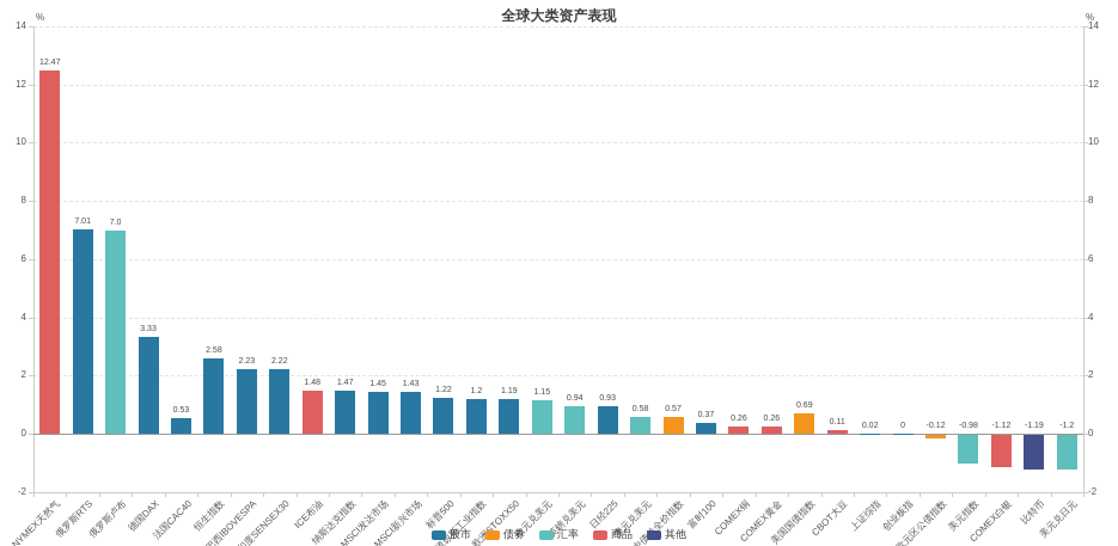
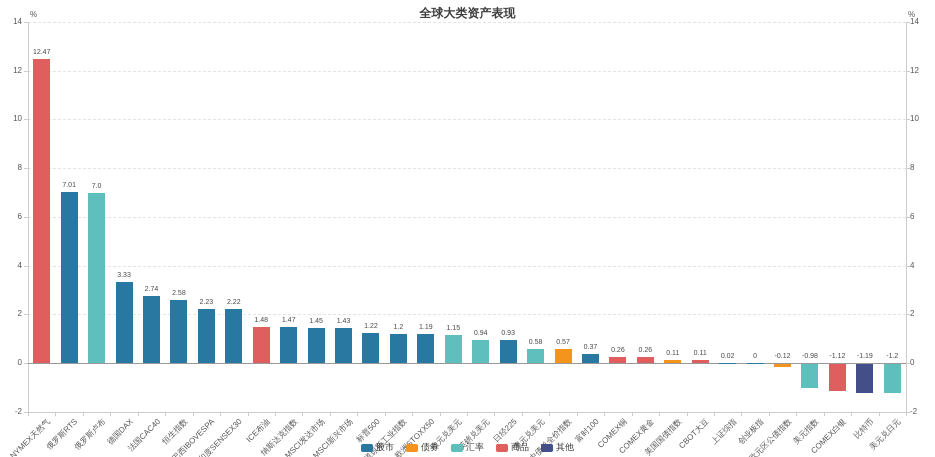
法国CAC40: 0.53 -> 2.74
美国国债指数: 0.69 -> 0.11
